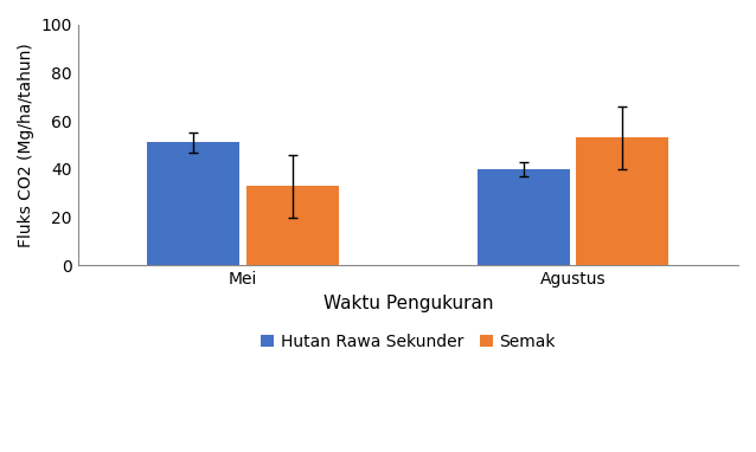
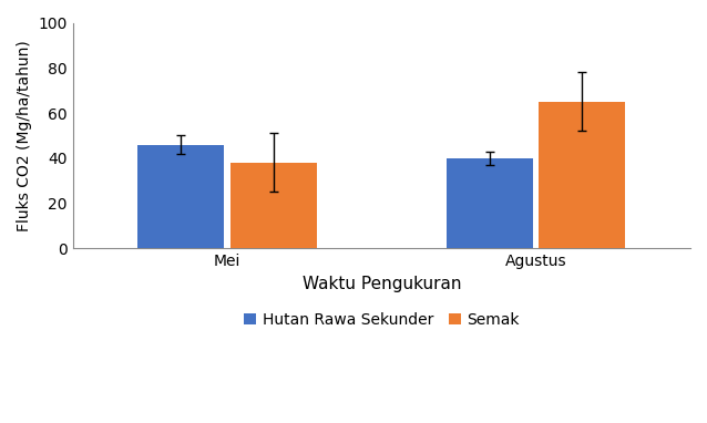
Hutan Rawa Sekunder/Mei: 51 -> 46
Semak/Mei: 33 -> 38
Semak/Agustus: 53 -> 65
